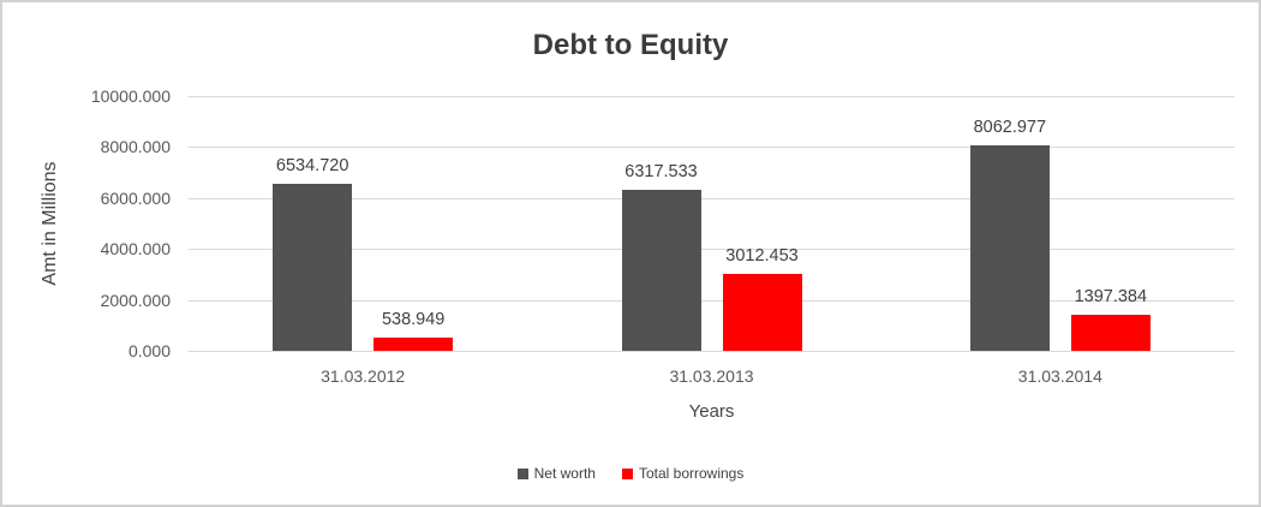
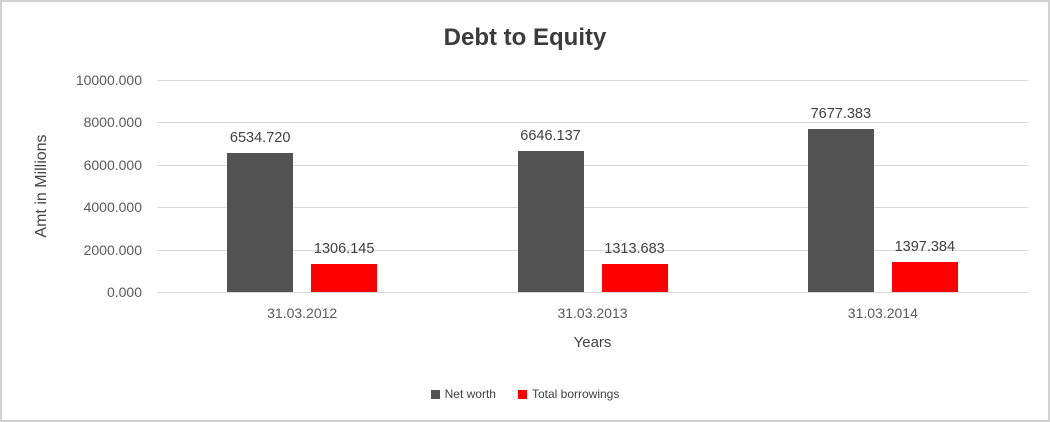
Total borrowings/31.03.2012: 538.949 -> 1306.145
Net worth/31.03.2013: 6317.533 -> 6646.137
Total borrowings/31.03.2013: 3012.453 -> 1313.683
Net worth/31.03.2014: 8062.977 -> 7677.383
